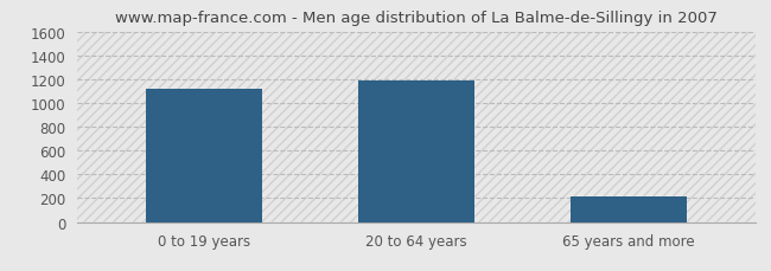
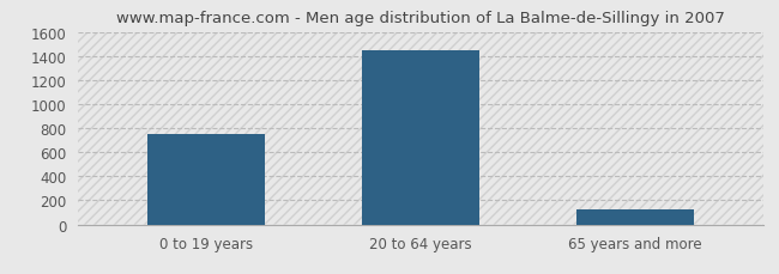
0 to 19 years: 1120 -> 750
20 to 64 years: 1190 -> 1450
65 years and more: 210 -> 130
